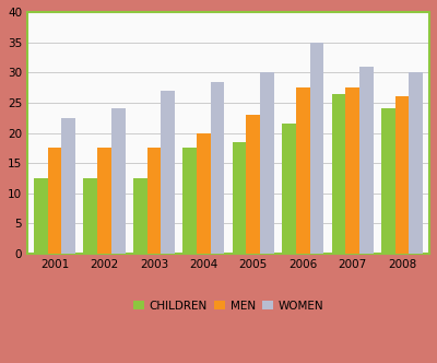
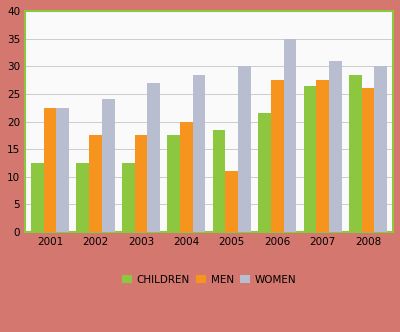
MEN/2001: 17.5 -> 22.4
MEN/2005: 23.0 -> 11.0
CHILDREN/2008: 24.0 -> 28.4
